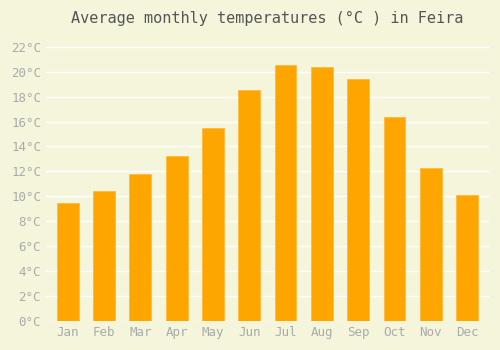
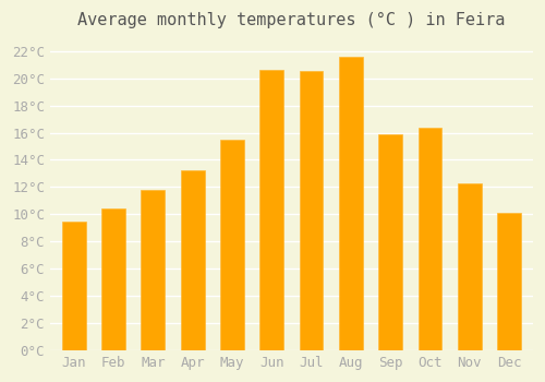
Jun: 18.5°C -> 20.6°C
Aug: 20.4°C -> 21.6°C
Sep: 19.4°C -> 15.9°C
